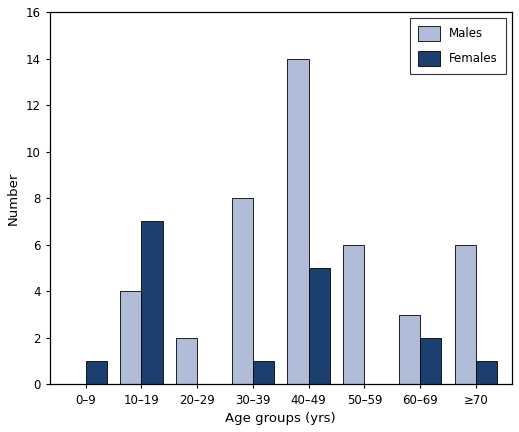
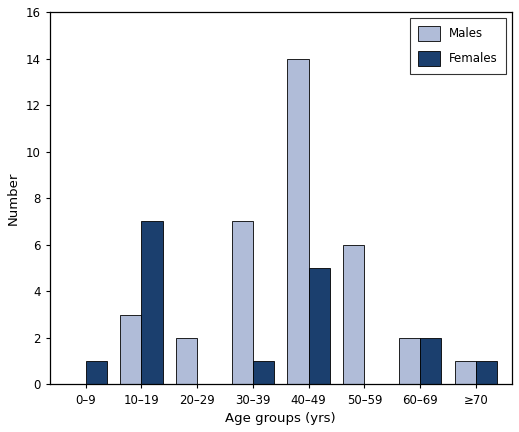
Males/10–19: 4 -> 3
Males/30–39: 8 -> 7
Males/60–69: 3 -> 2
Males/≥70: 6 -> 1
